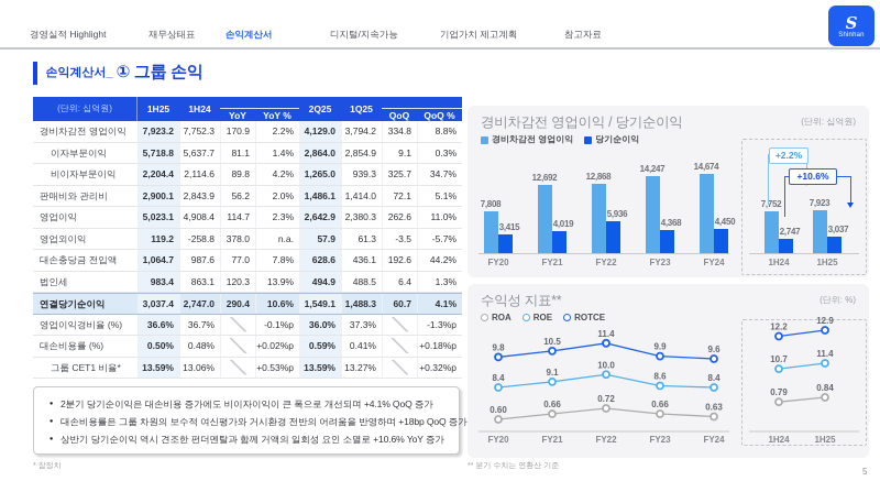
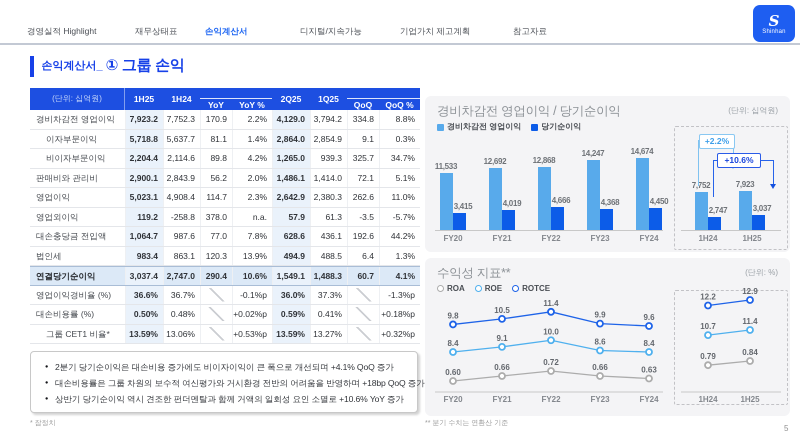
경비차감전 영업이익 / 당기순이익/경비차감전 영업이익/FY20: 7,808 -> 11,533
경비차감전 영업이익 / 당기순이익/당기순이익/FY22: 5,936 -> 4,666
